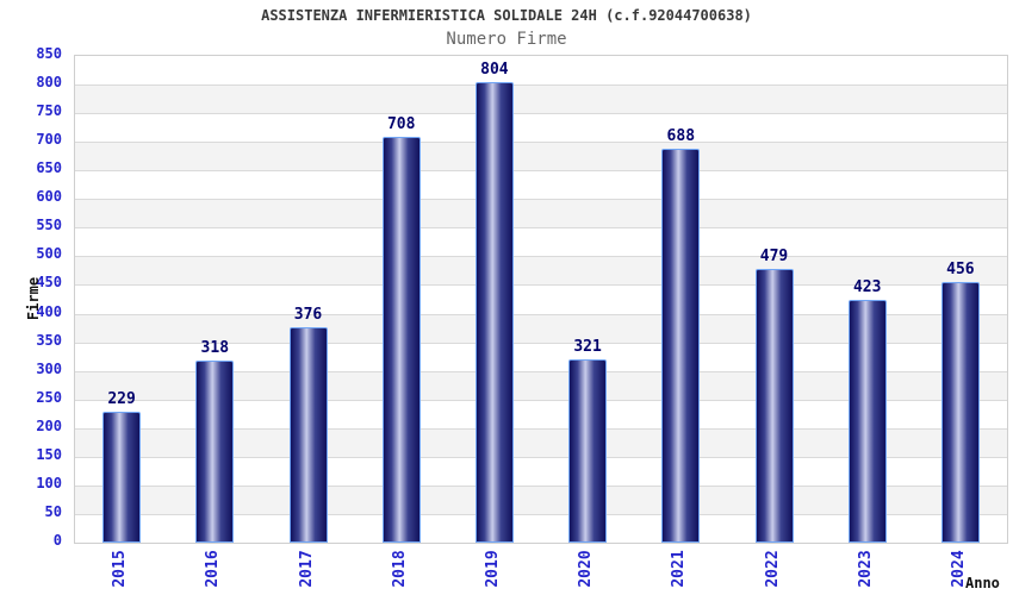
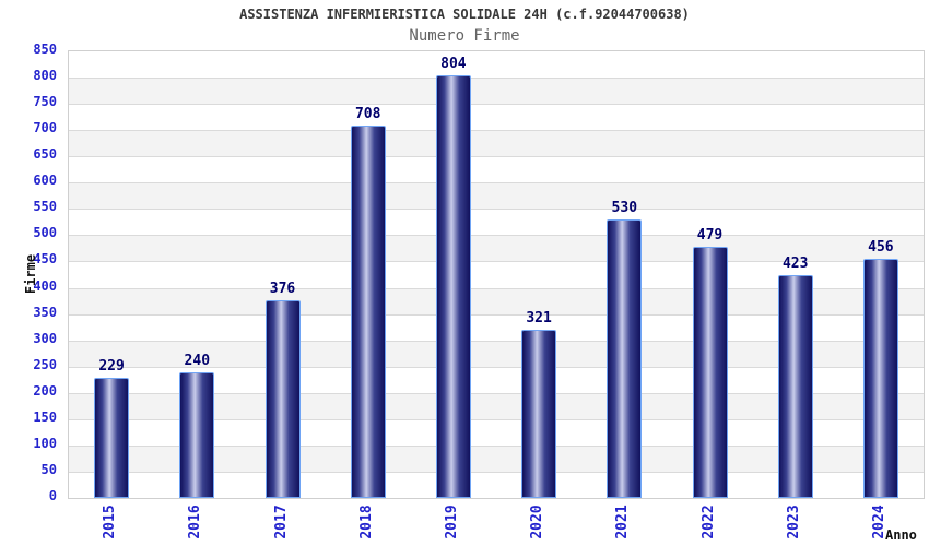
2016: 318 -> 240
2021: 688 -> 530
